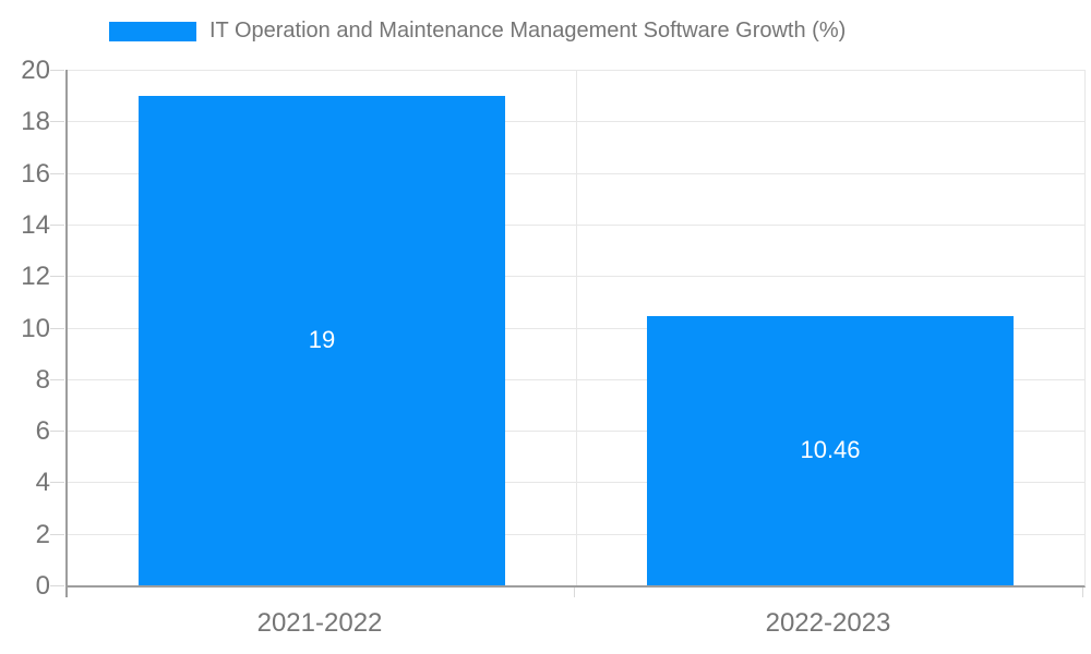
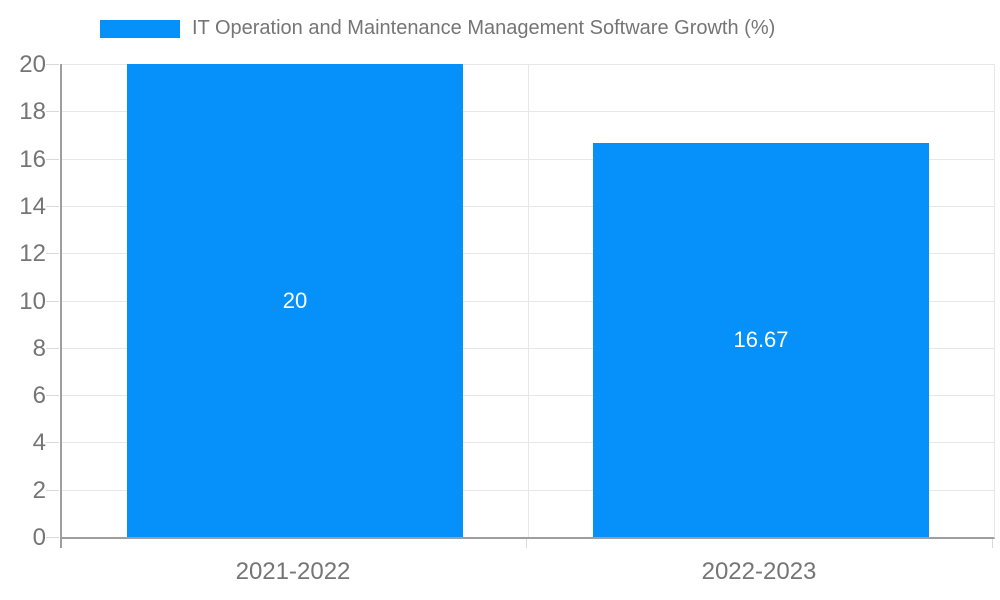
2021-2022: 19 -> 20
2022-2023: 10.46 -> 16.67
